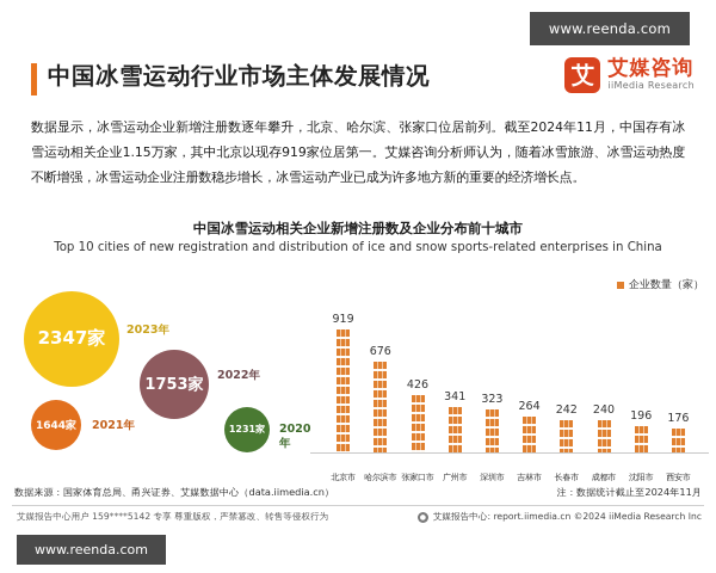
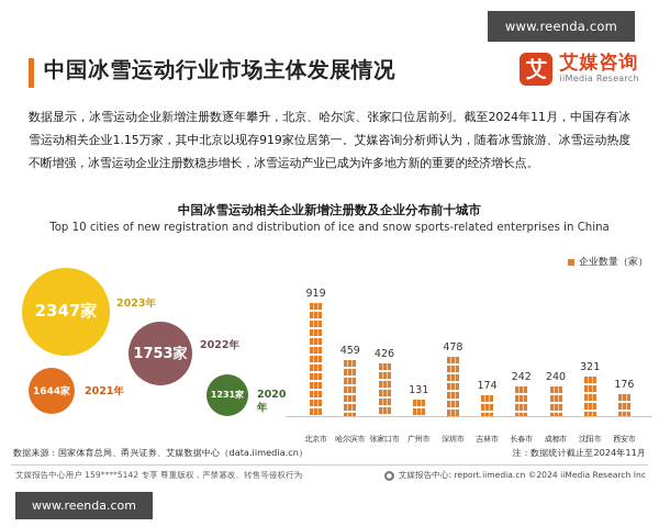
中国冰雪运动相关企业新增注册数及企业分布前十城市/哈尔滨市: 676 -> 459
中国冰雪运动相关企业新增注册数及企业分布前十城市/广州市: 341 -> 131
中国冰雪运动相关企业新增注册数及企业分布前十城市/深圳市: 323 -> 478
中国冰雪运动相关企业新增注册数及企业分布前十城市/吉林市: 264 -> 174
中国冰雪运动相关企业新增注册数及企业分布前十城市/沈阳市: 196 -> 321
